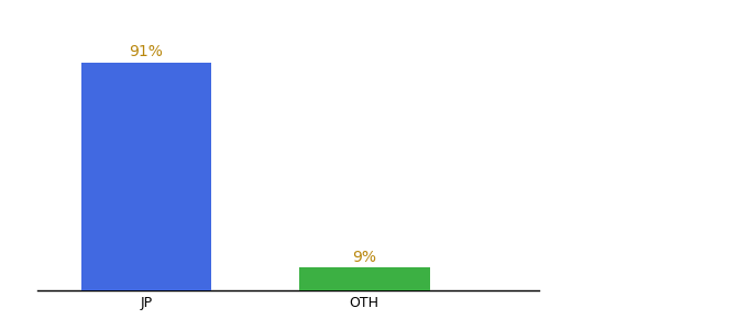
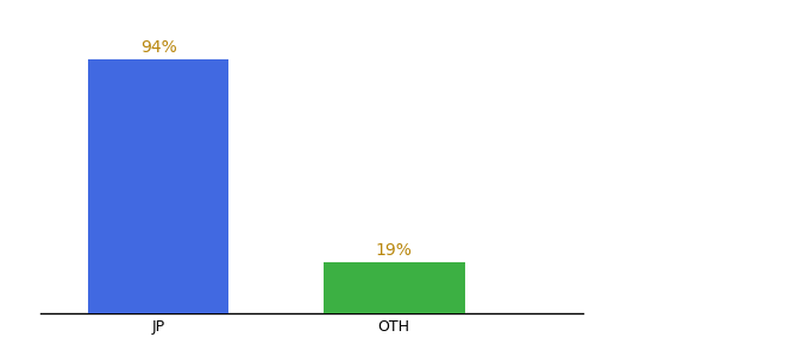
JP: 91% -> 94%
OTH: 9% -> 19%
